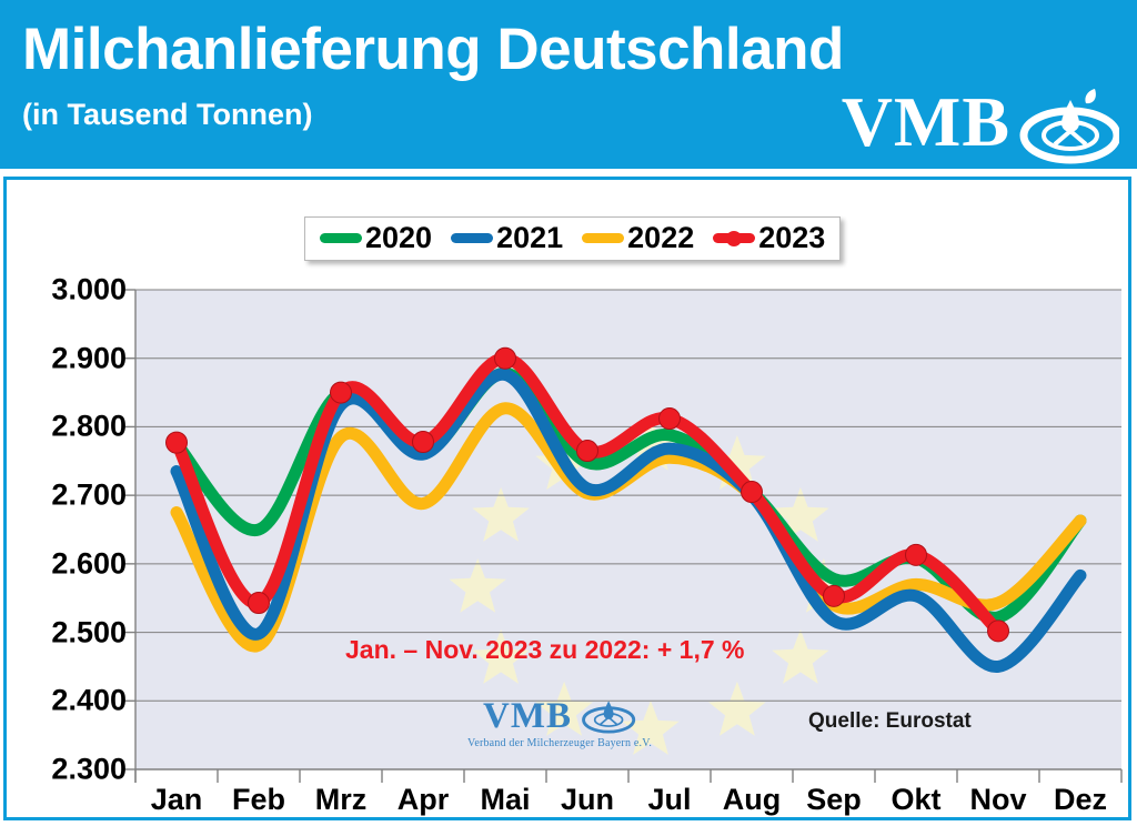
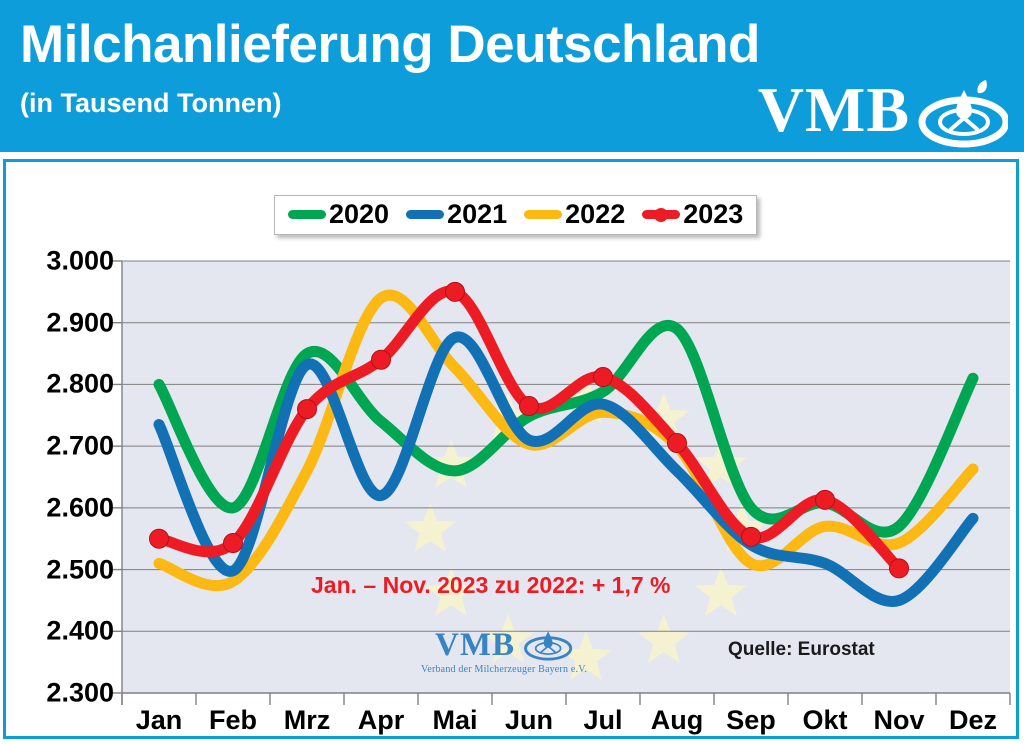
2020/Jan: 2780 -> 2800
2022/Jan: 2680 -> 2510
2023/Jan: 2780 -> 2550
2020/Feb: 2650 -> 2600
2022/Mrz: 2780 -> 2660
2023/Mrz: 2850 -> 2760
2020/Apr: 2760 -> 2740
2021/Apr: 2760 -> 2620
2022/Apr: 2690 -> 2940
2023/Apr: 2780 -> 2840
2020/Mai: 2880 -> 2660
2023/Mai: 2900 -> 2950
2020/Aug: 2700 -> 2890
2021/Aug: 2700 -> 2660
2020/Sep: 2580 -> 2600
2021/Sep: 2520 -> 2540
2022/Sep: 2540 -> 2510
2021/Okt: 2550 -> 2510
2020/Nov: 2520 -> 2570
2020/Dez: 2660 -> 2810
